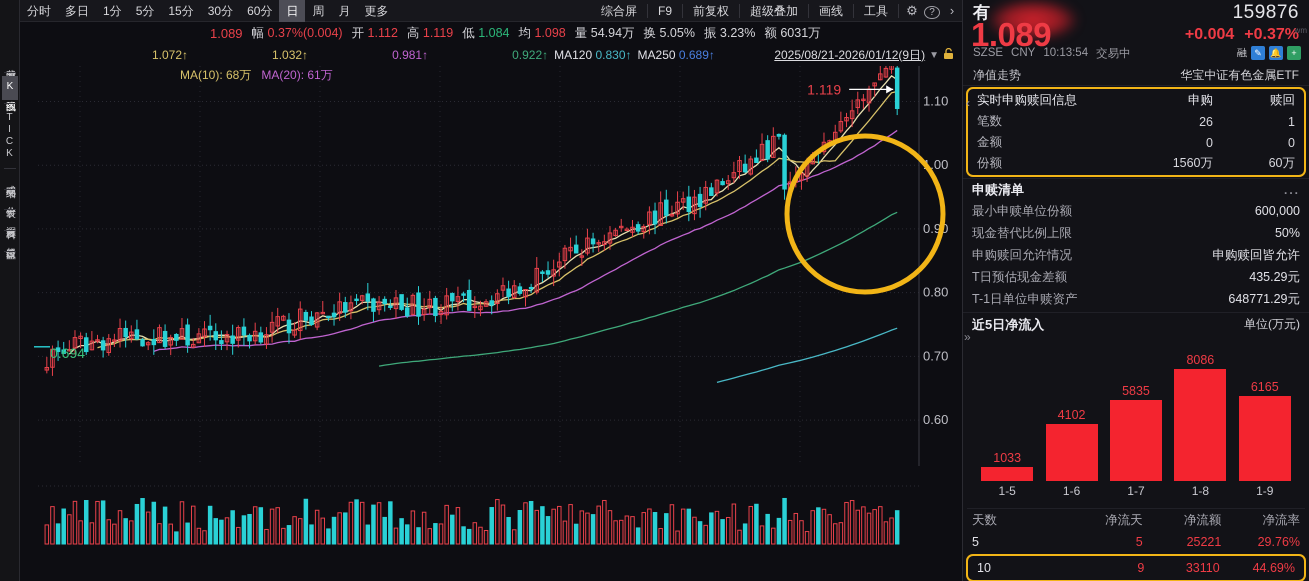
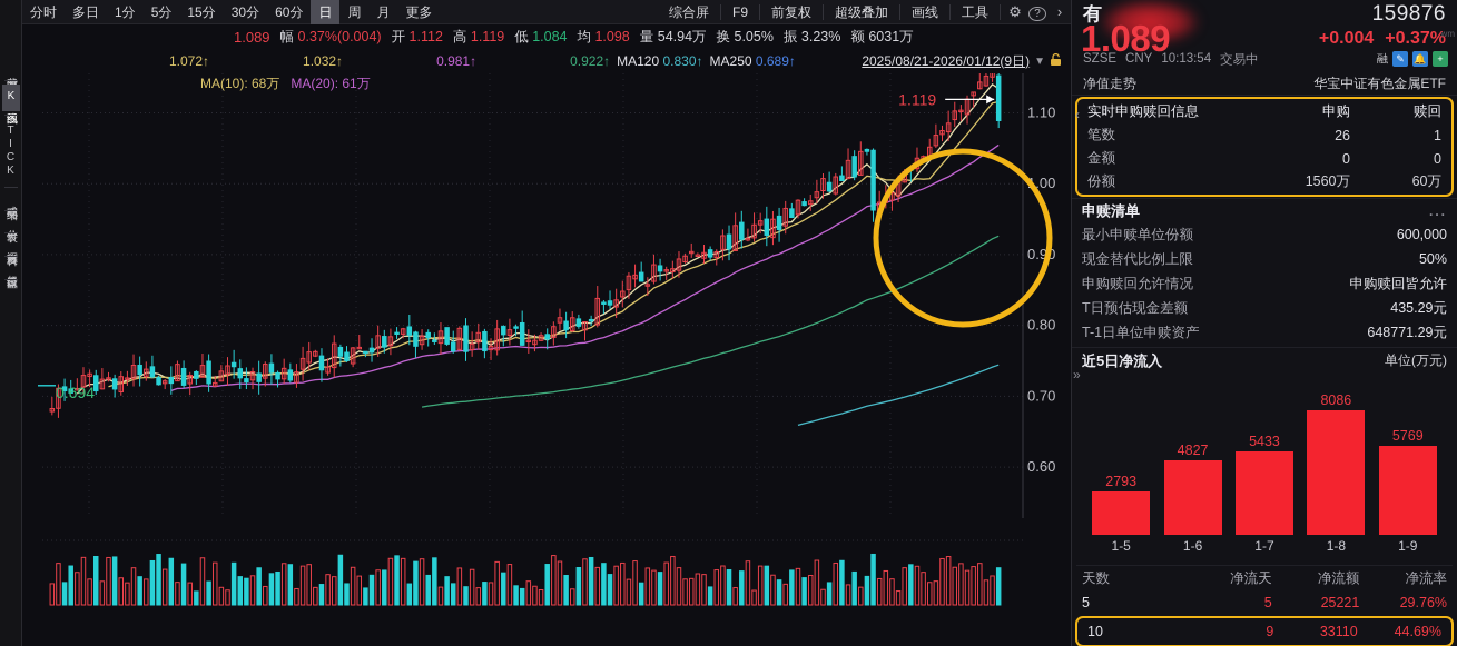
1-5: 1033 -> 2793
1-6: 4102 -> 4827
1-7: 5835 -> 5433
1-9: 6165 -> 5769
